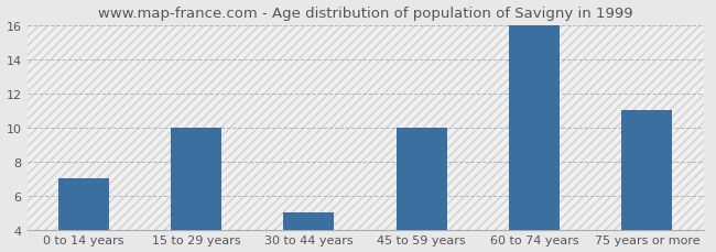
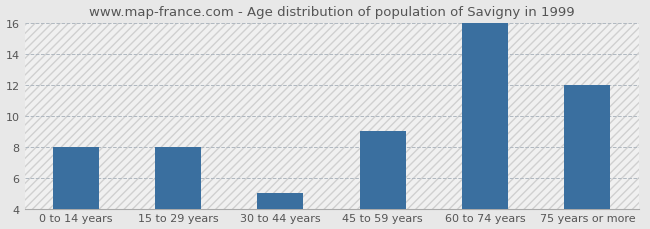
0 to 14 years: 7 -> 8
15 to 29 years: 10 -> 8
45 to 59 years: 10 -> 9
75 years or more: 11 -> 12
